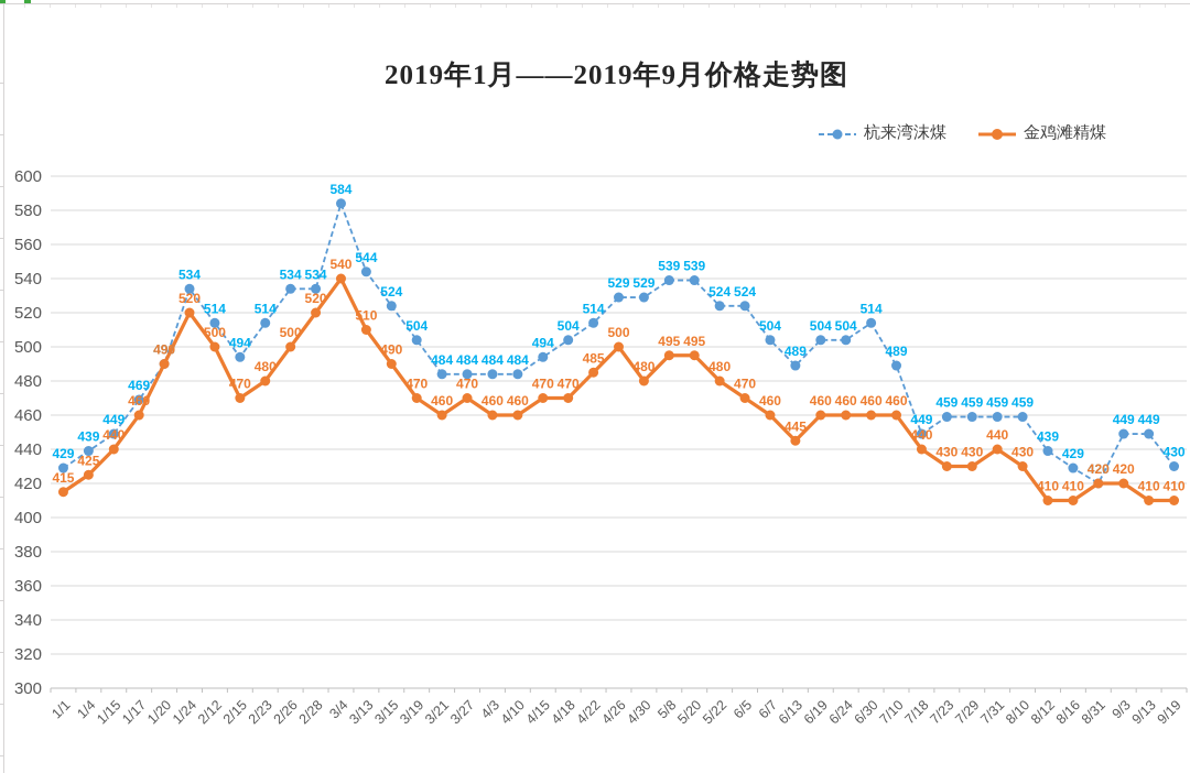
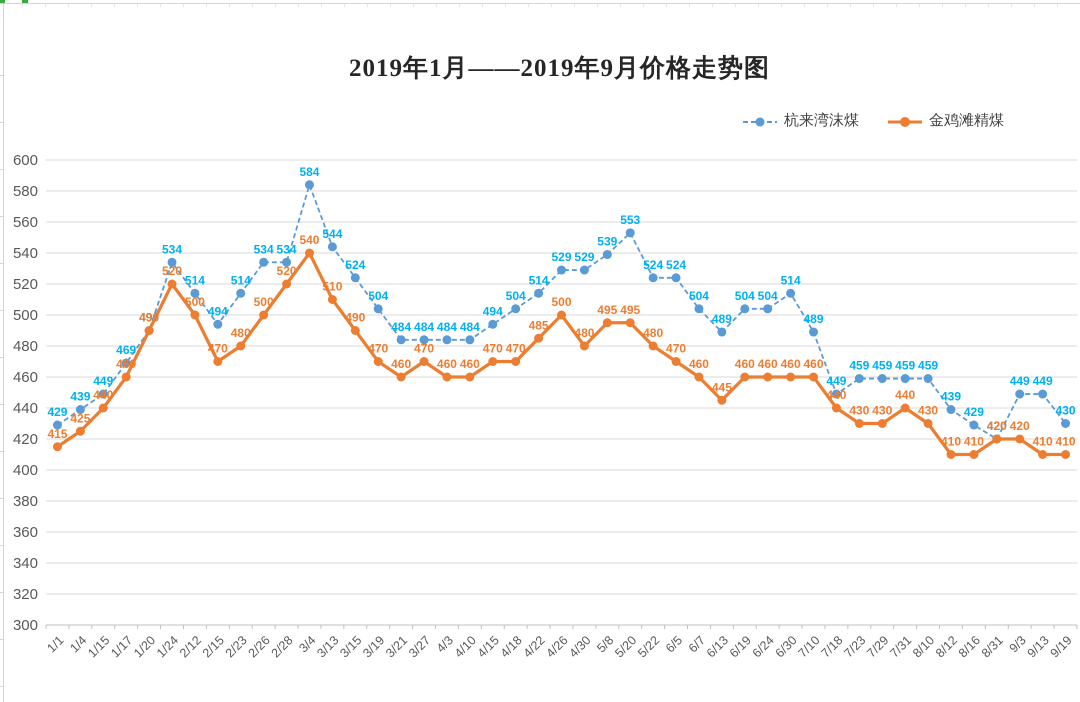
杭来湾沫煤/5/20: 539 -> 553
